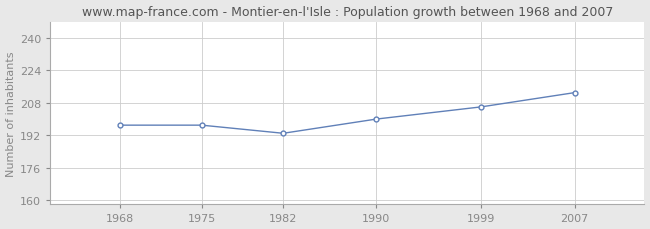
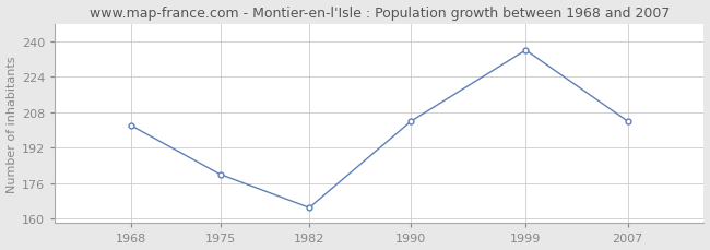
1968: 197 -> 202
1975: 197 -> 180
1982: 193 -> 165
1990: 200 -> 204
1999: 206 -> 236
2007: 213 -> 204
